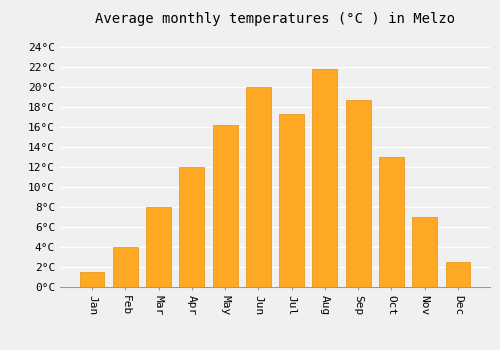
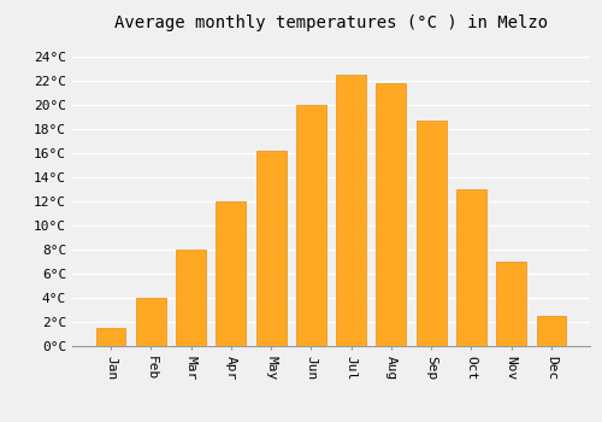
Jul: 17.3°C -> 22.5°C
